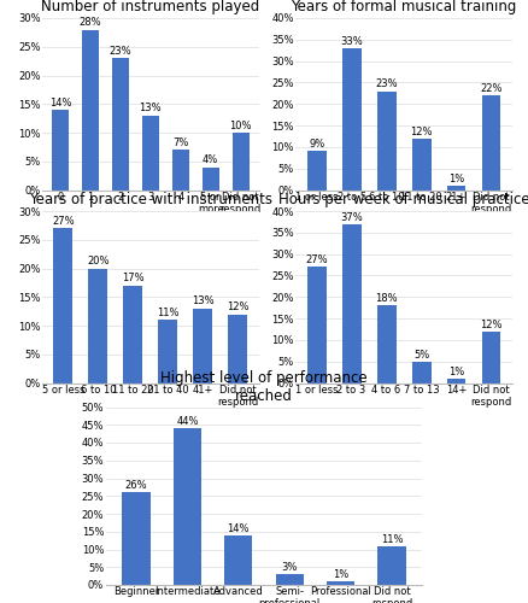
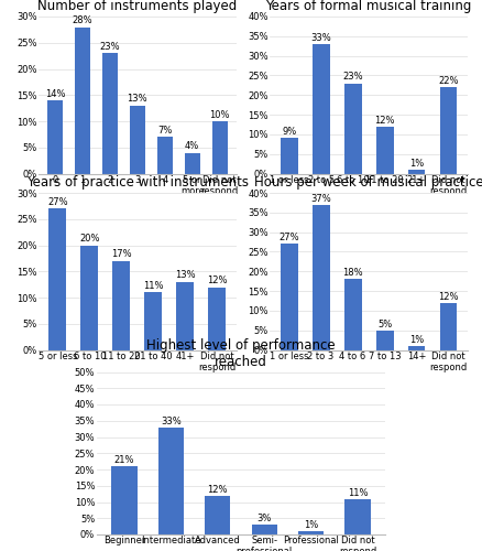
Highest level of performance reached/Beginner: 26% -> 21%
Highest level of performance reached/Intermediate: 44% -> 33%
Highest level of performance reached/Advanced: 14% -> 12%
